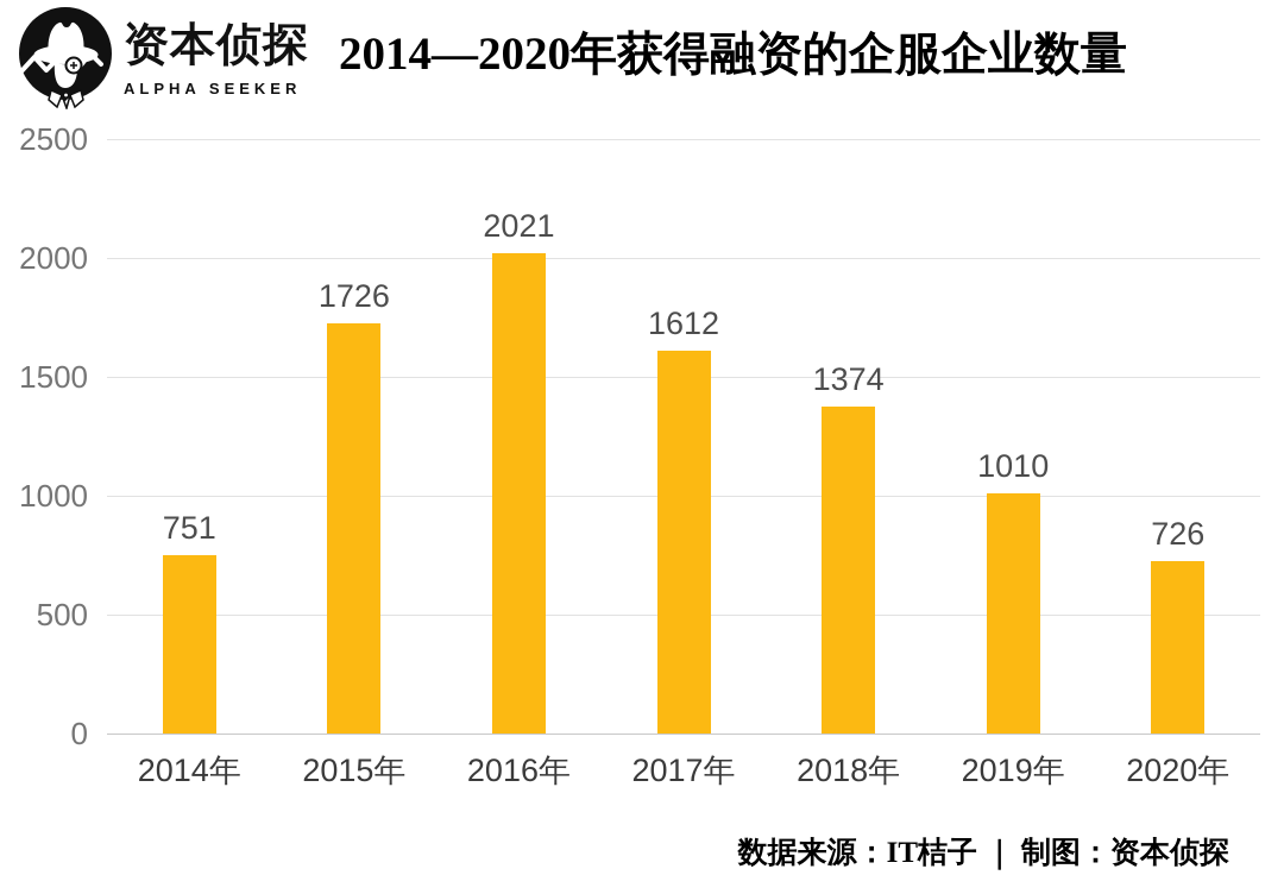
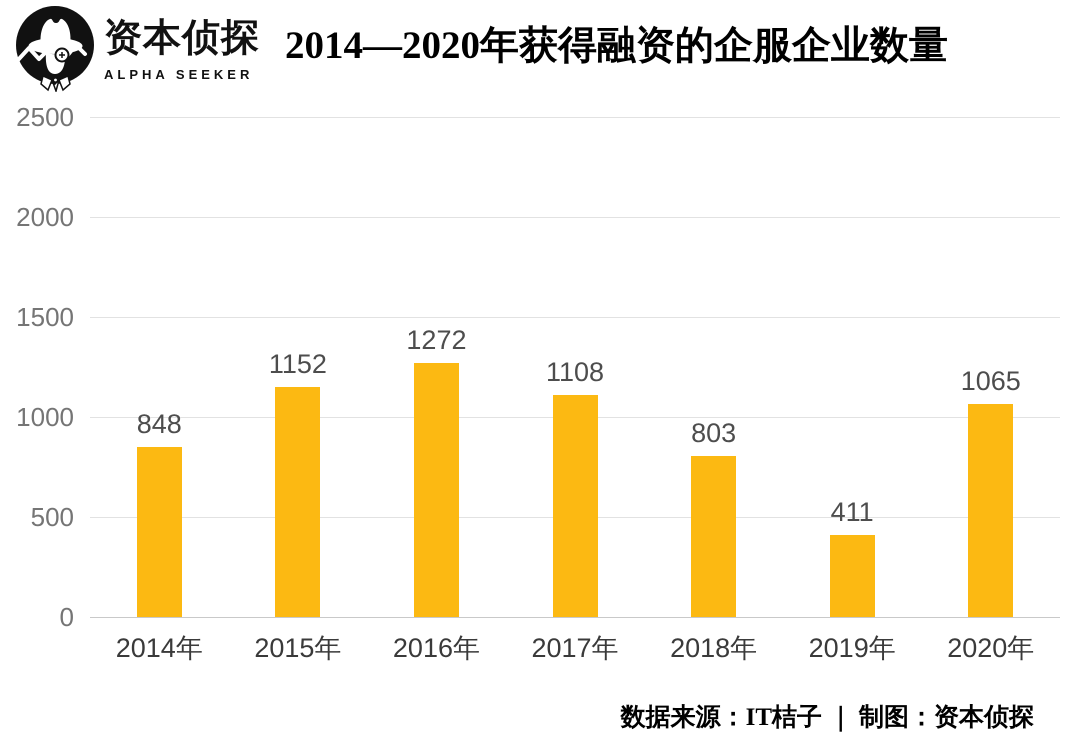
2014年: 751 -> 848
2015年: 1726 -> 1152
2016年: 2021 -> 1272
2017年: 1612 -> 1108
2018年: 1374 -> 803
2019年: 1010 -> 411
2020年: 726 -> 1065
